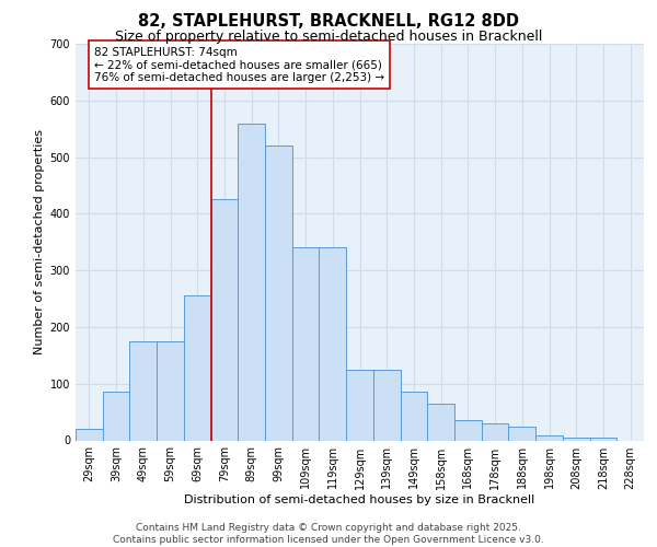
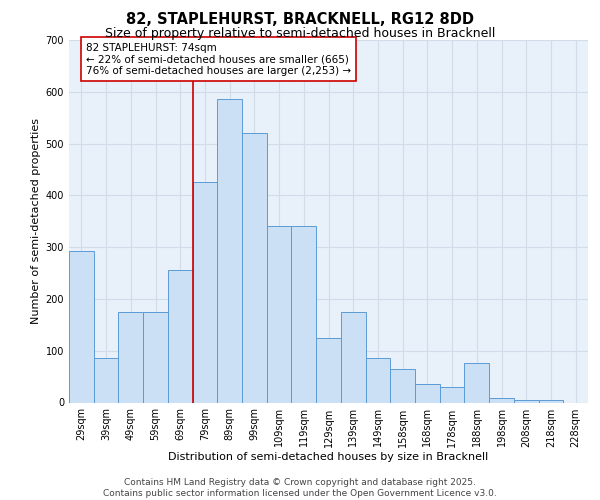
29sqm: 20 -> 292
89sqm: 560 -> 586
139sqm: 125 -> 174
188sqm: 25 -> 76
